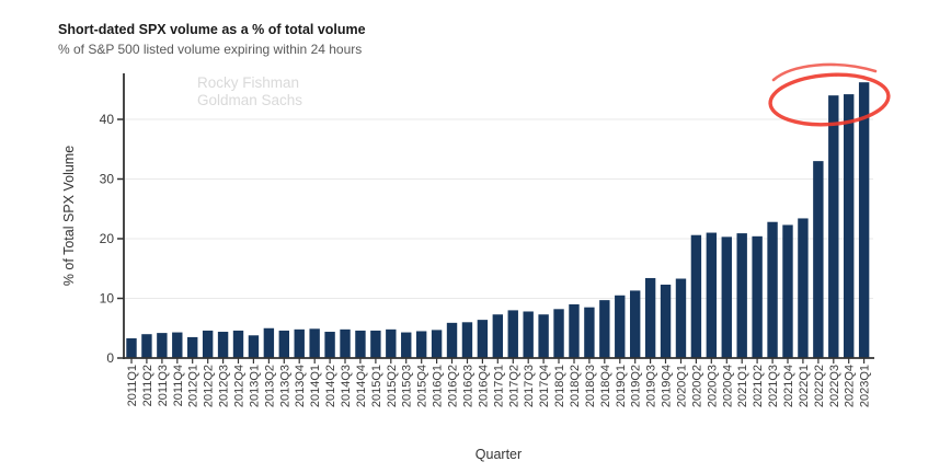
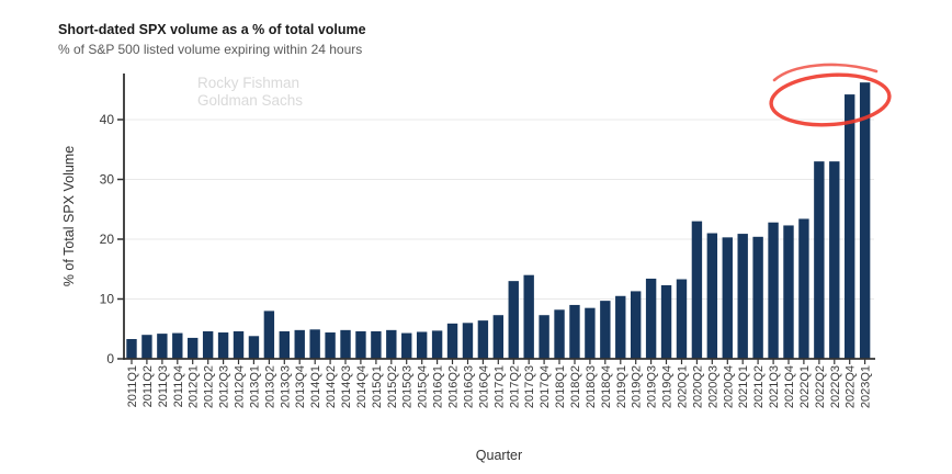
2013Q2: 5 -> 8
2017Q2: 8 -> 13
2017Q3: 8 -> 14
2020Q2: 21 -> 23
2022Q3: 44 -> 33
